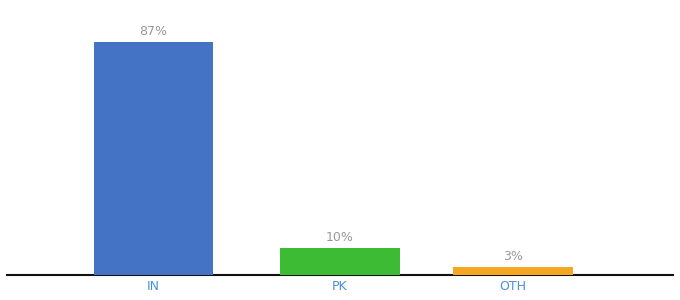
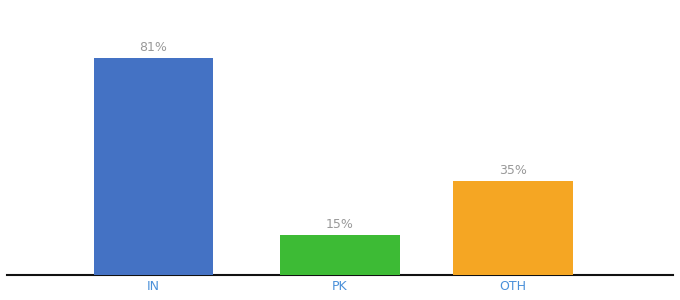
IN: 87% -> 81%
PK: 10% -> 15%
OTH: 3% -> 35%
